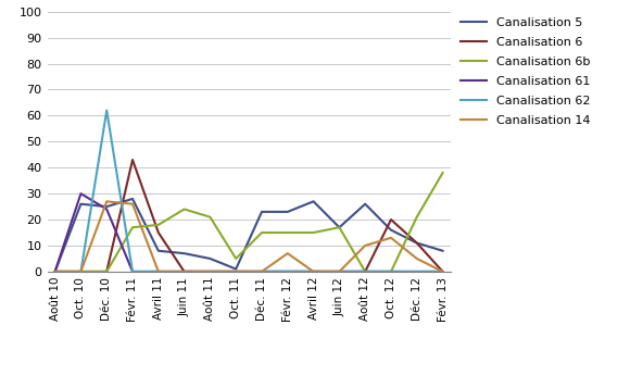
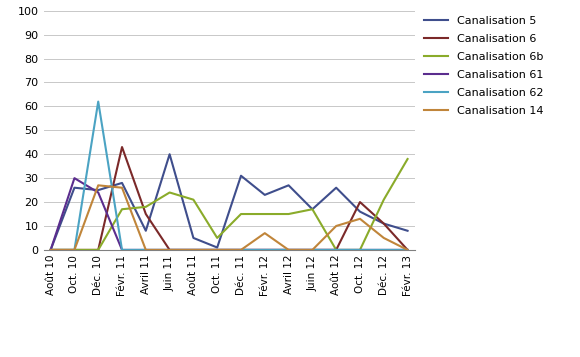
Canalisation 5/Juin 11: 7 -> 40
Canalisation 5/Déc. 11: 23 -> 31
